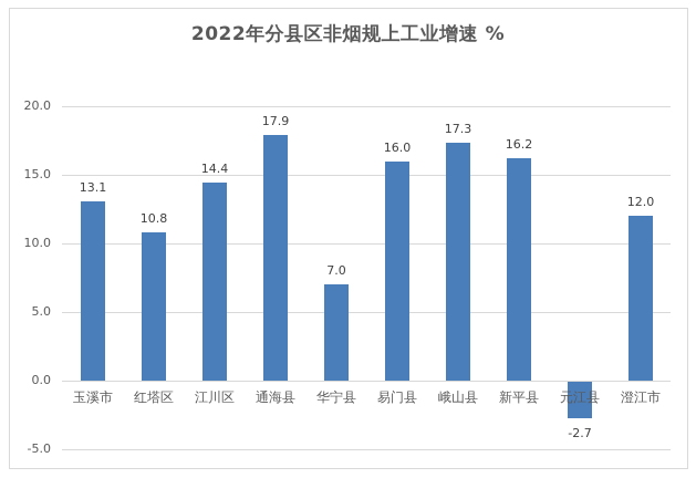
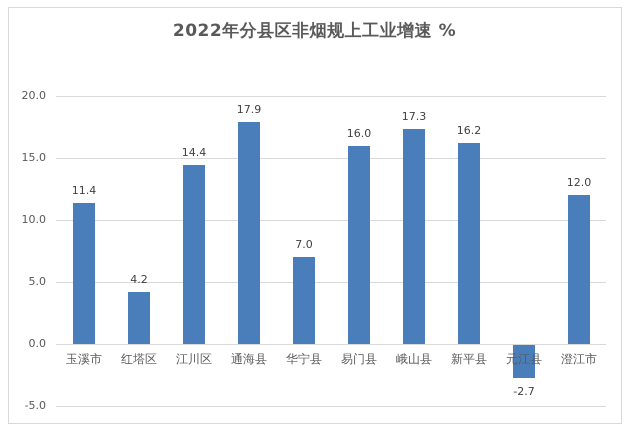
玉溪市: 13.1 -> 11.4
红塔区: 10.8 -> 4.2
